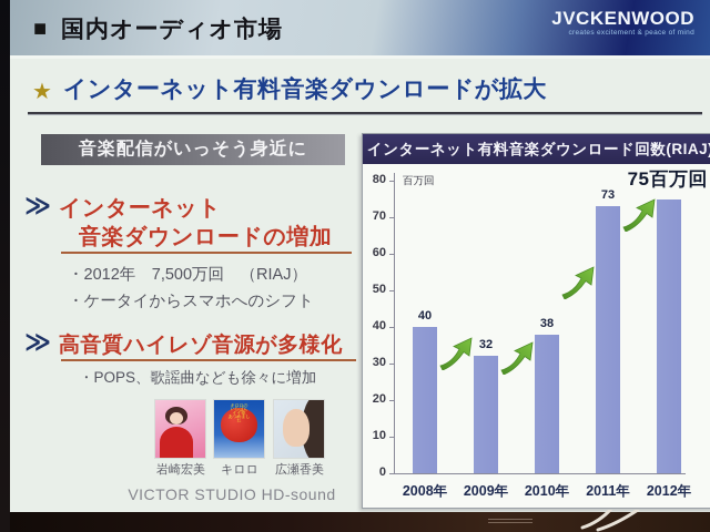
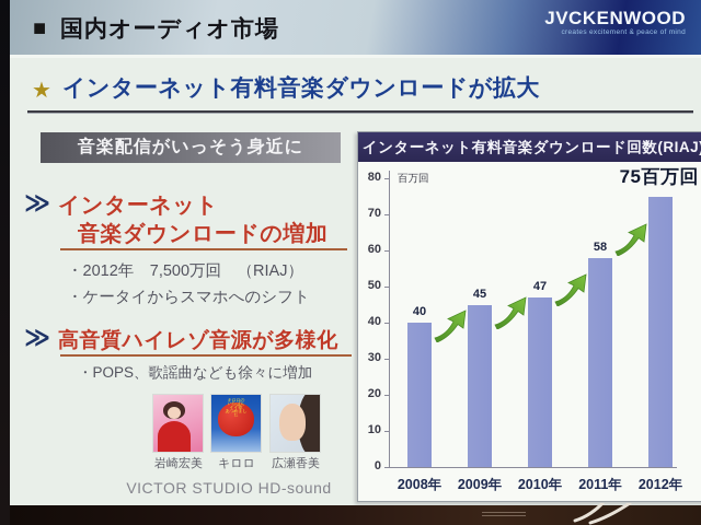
2009年: 32 -> 45
2010年: 38 -> 47
2011年: 73 -> 58
